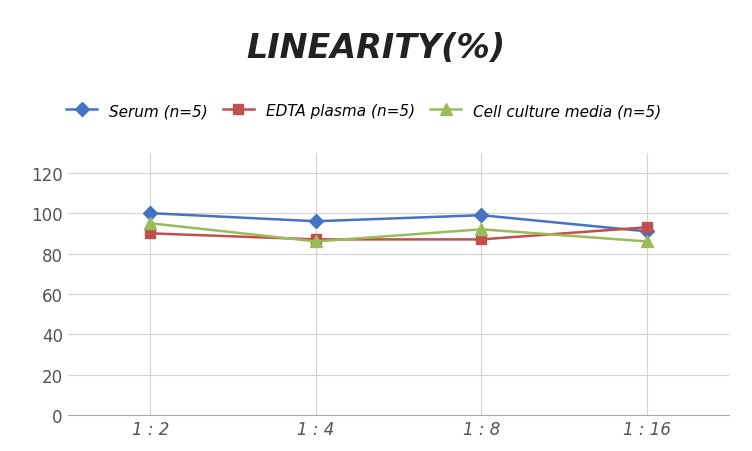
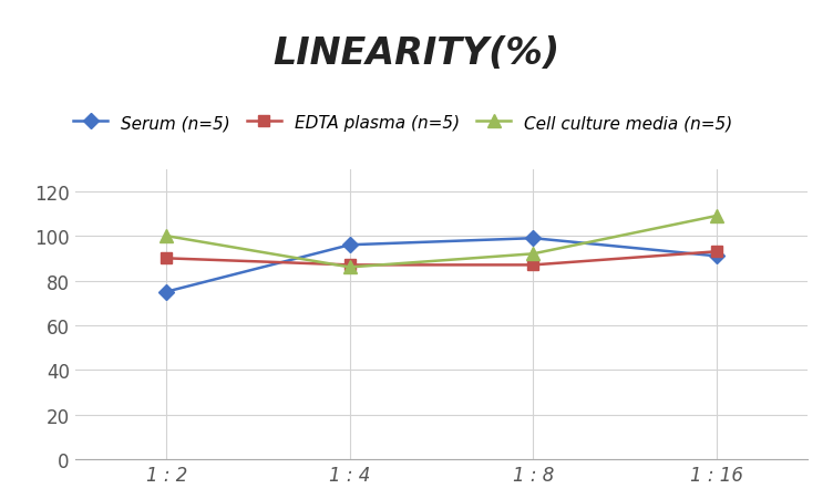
Serum (n=5)/1 : 2: 100 -> 75
Cell culture media (n=5)/1 : 2: 95 -> 100
Cell culture media (n=5)/1 : 16: 86 -> 109
